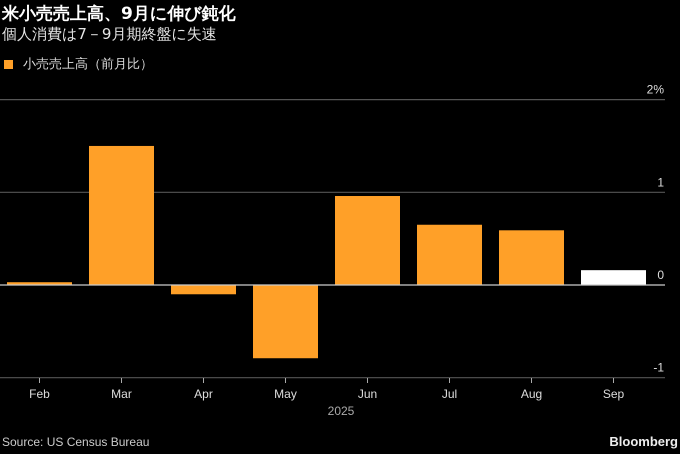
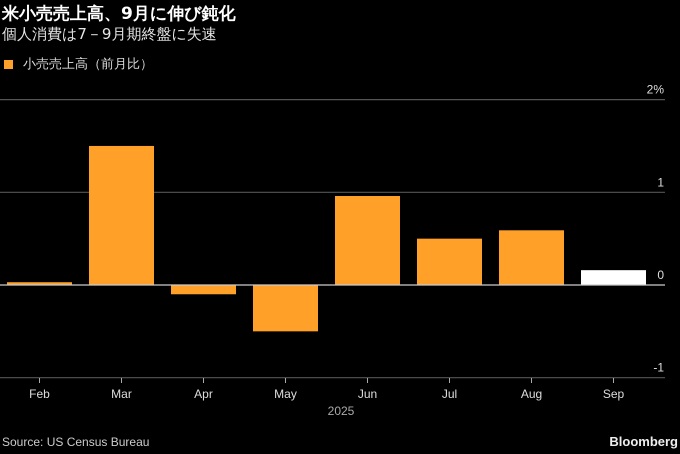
May: -0.8% -> -0.5%
Jul: 0.7% -> 0.5%
